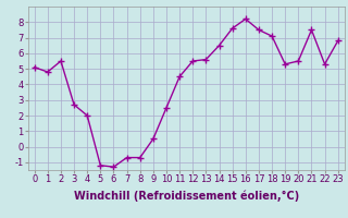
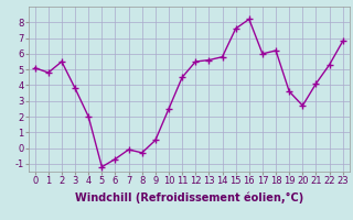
3: 2.7 -> 3.8
6: -1.3 -> -0.7
7: -0.7 -> -0.1
8: -0.7 -> -0.3
14: 6.5 -> 5.8
17: 7.5 -> 6.0
18: 7.1 -> 6.2
19: 5.3 -> 3.6
20: 5.5 -> 2.7
21: 7.5 -> 4.1
